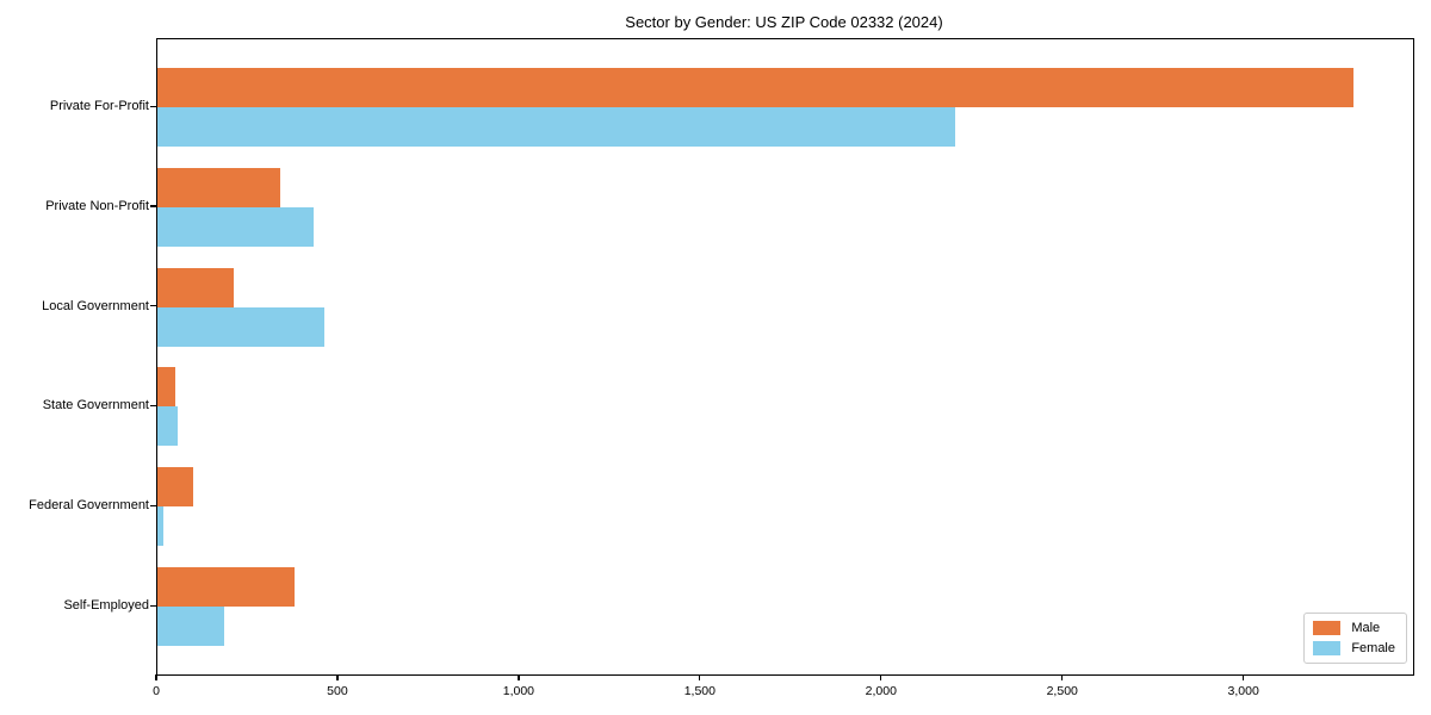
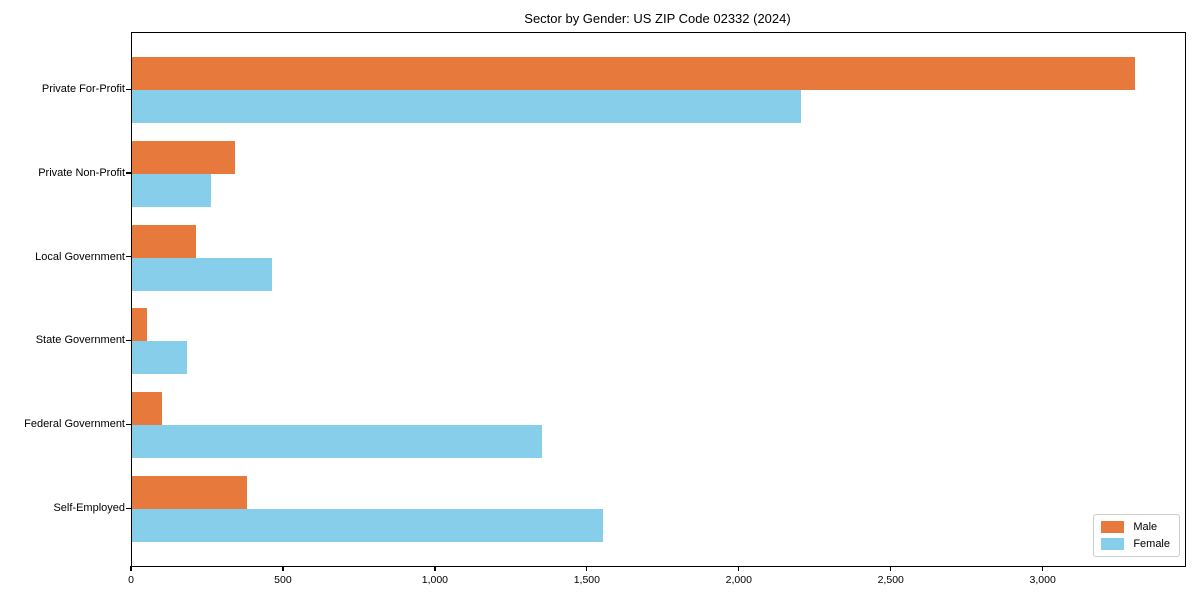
Female/Private Non-Profit: 430 -> 260
Female/State Government: 60 -> 180
Female/Federal Government: 20 -> 1350
Female/Self-Employed: 180 -> 1550
